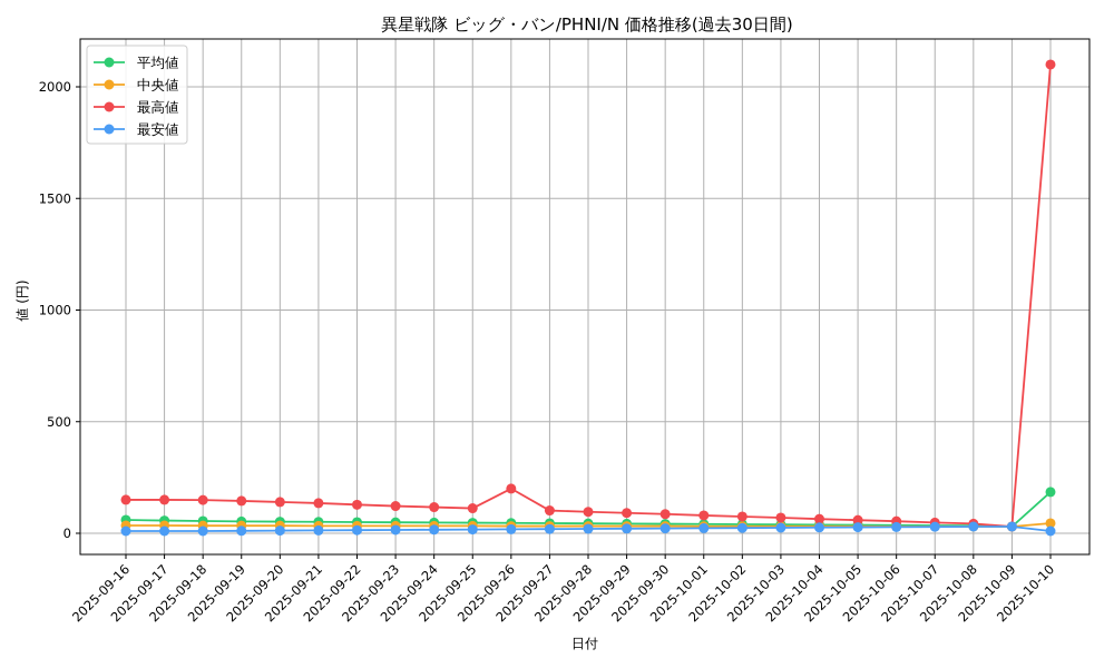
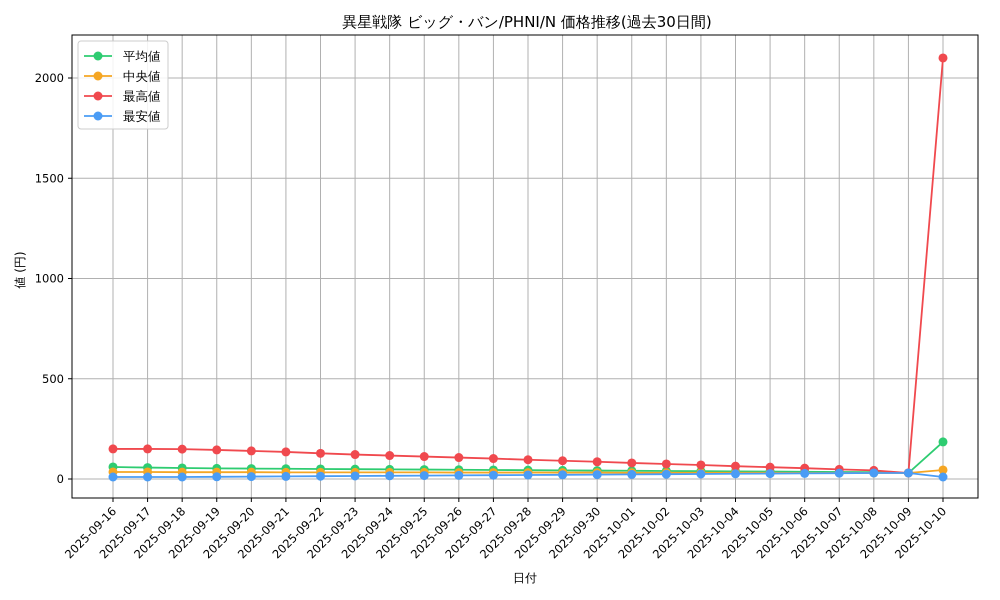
最高値/2025-09-26: 200 -> 110
